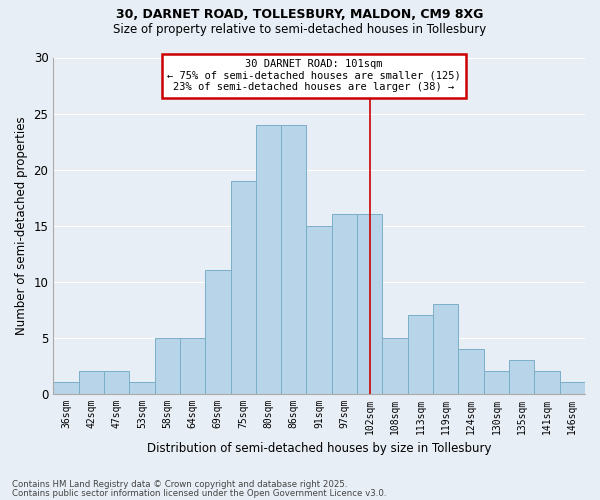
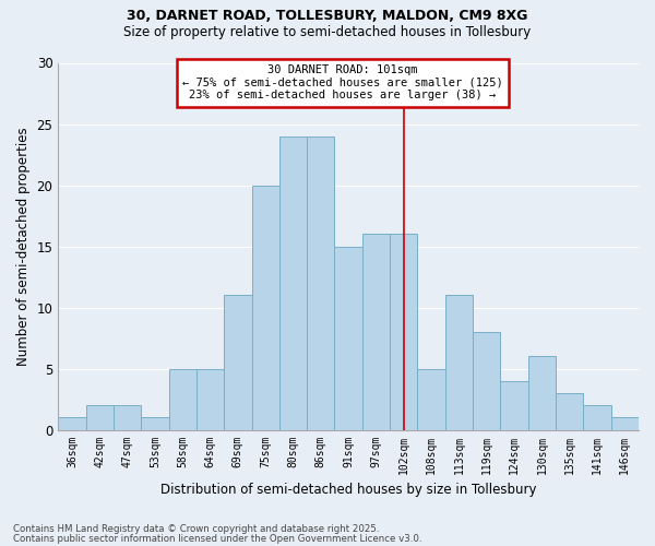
75sqm: 19 -> 20
113sqm: 7 -> 11
130sqm: 2 -> 6
